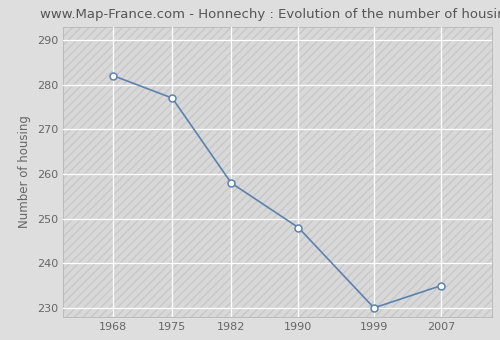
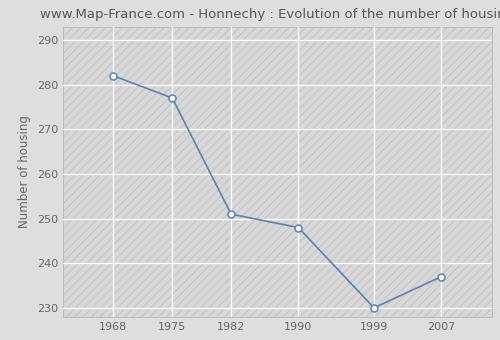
1982: 258 -> 251
2007: 235 -> 237
